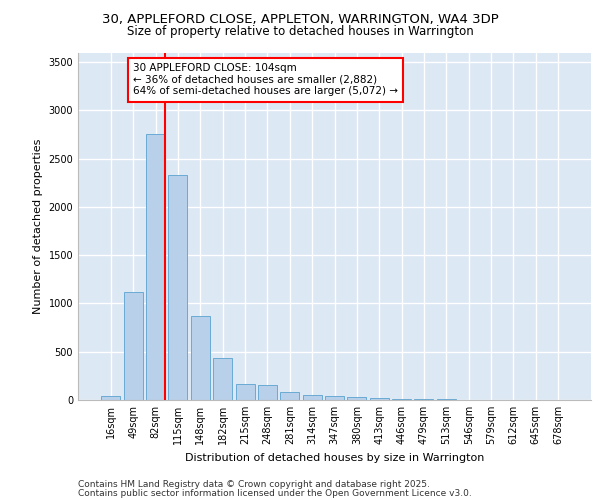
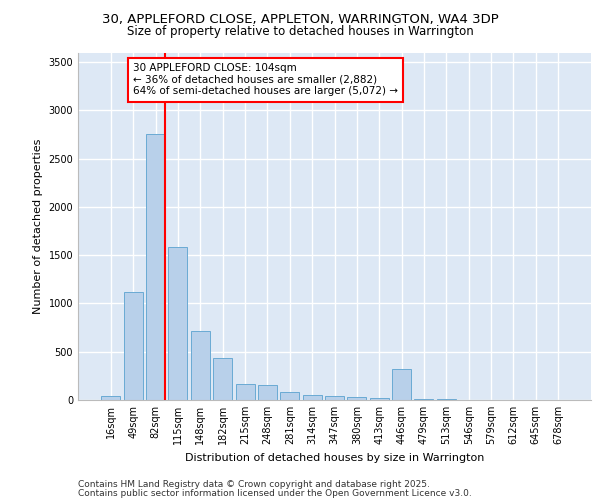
115sqm: 2330 -> 1580
148sqm: 870 -> 720
446sqm: 20 -> 320
